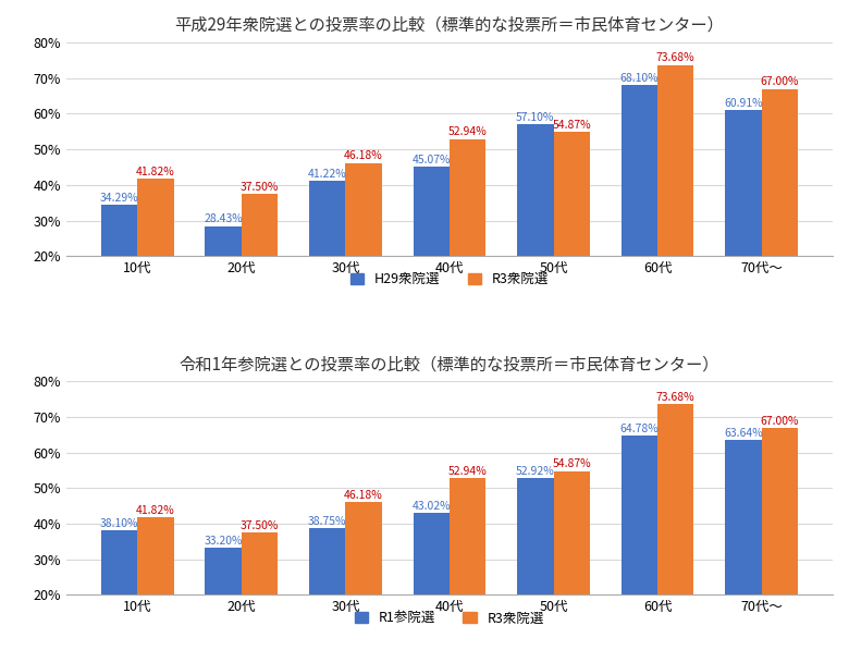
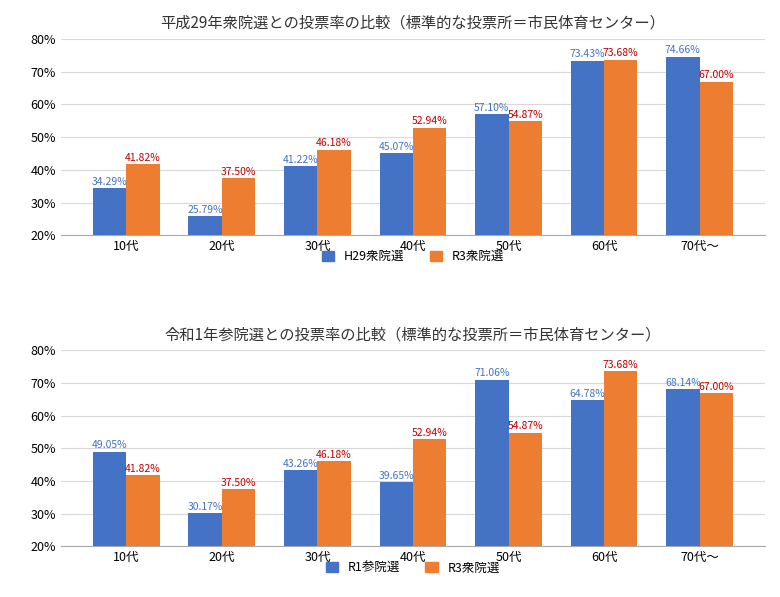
平成29年衆院選との投票率の比較（標準的な投票所＝市民体育センター）/H29衆院選/20代: 28.43% -> 25.79%
平成29年衆院選との投票率の比較（標準的な投票所＝市民体育センター）/H29衆院選/60代: 68.10% -> 73.43%
平成29年衆院選との投票率の比較（標準的な投票所＝市民体育センター）/H29衆院選/70代～: 60.91% -> 74.66%
令和1年参院選との投票率の比較（標準的な投票所＝市民体育センター）/R1参院選/10代: 38.10% -> 49.05%
令和1年参院選との投票率の比較（標準的な投票所＝市民体育センター）/R1参院選/20代: 33.20% -> 30.17%
令和1年参院選との投票率の比較（標準的な投票所＝市民体育センター）/R1参院選/30代: 38.75% -> 43.26%
令和1年参院選との投票率の比較（標準的な投票所＝市民体育センター）/R1参院選/40代: 43.02% -> 39.65%
令和1年参院選との投票率の比較（標準的な投票所＝市民体育センター）/R1参院選/50代: 52.92% -> 71.06%
令和1年参院選との投票率の比較（標準的な投票所＝市民体育センター）/R1参院選/70代～: 63.64% -> 68.14%
